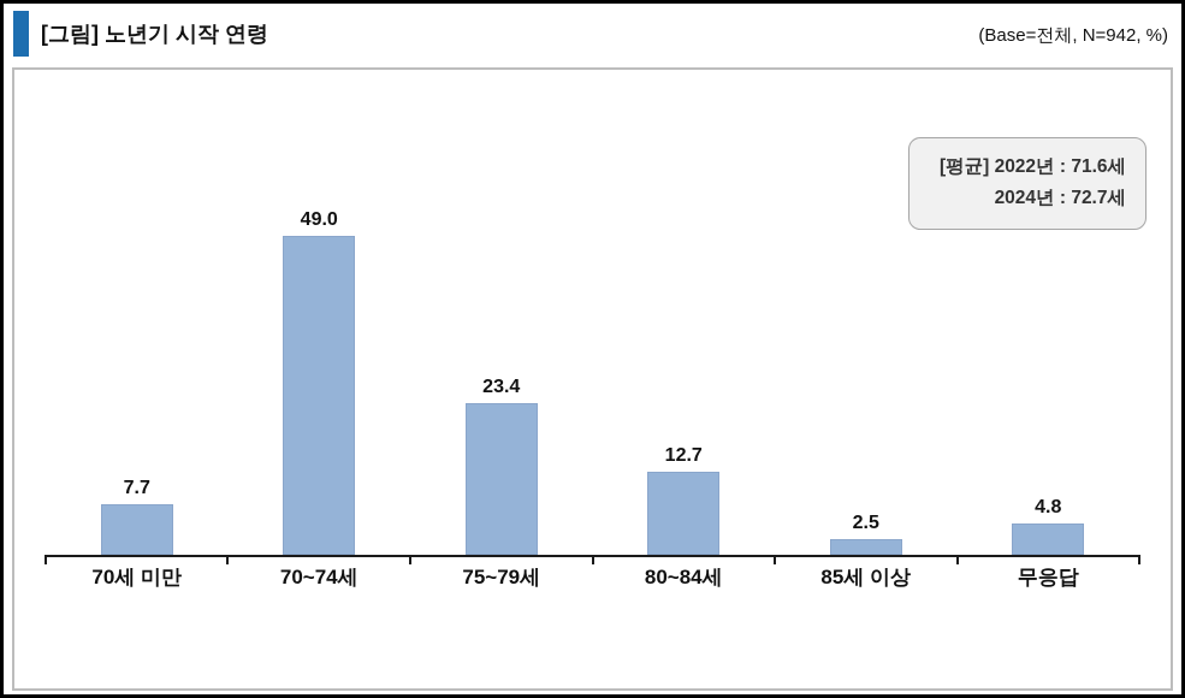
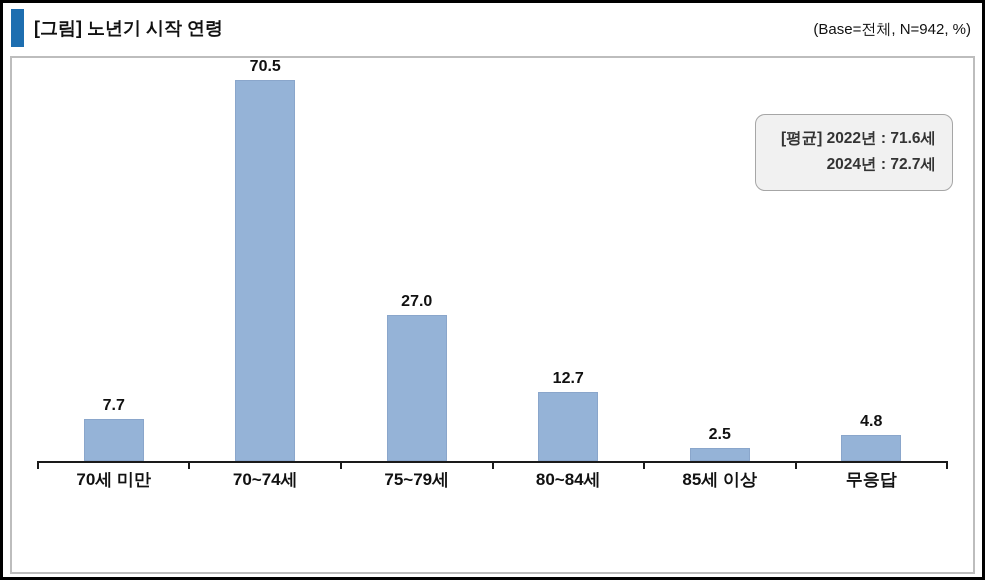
70~74세: 49.0 -> 70.5
75~79세: 23.4 -> 27.0
